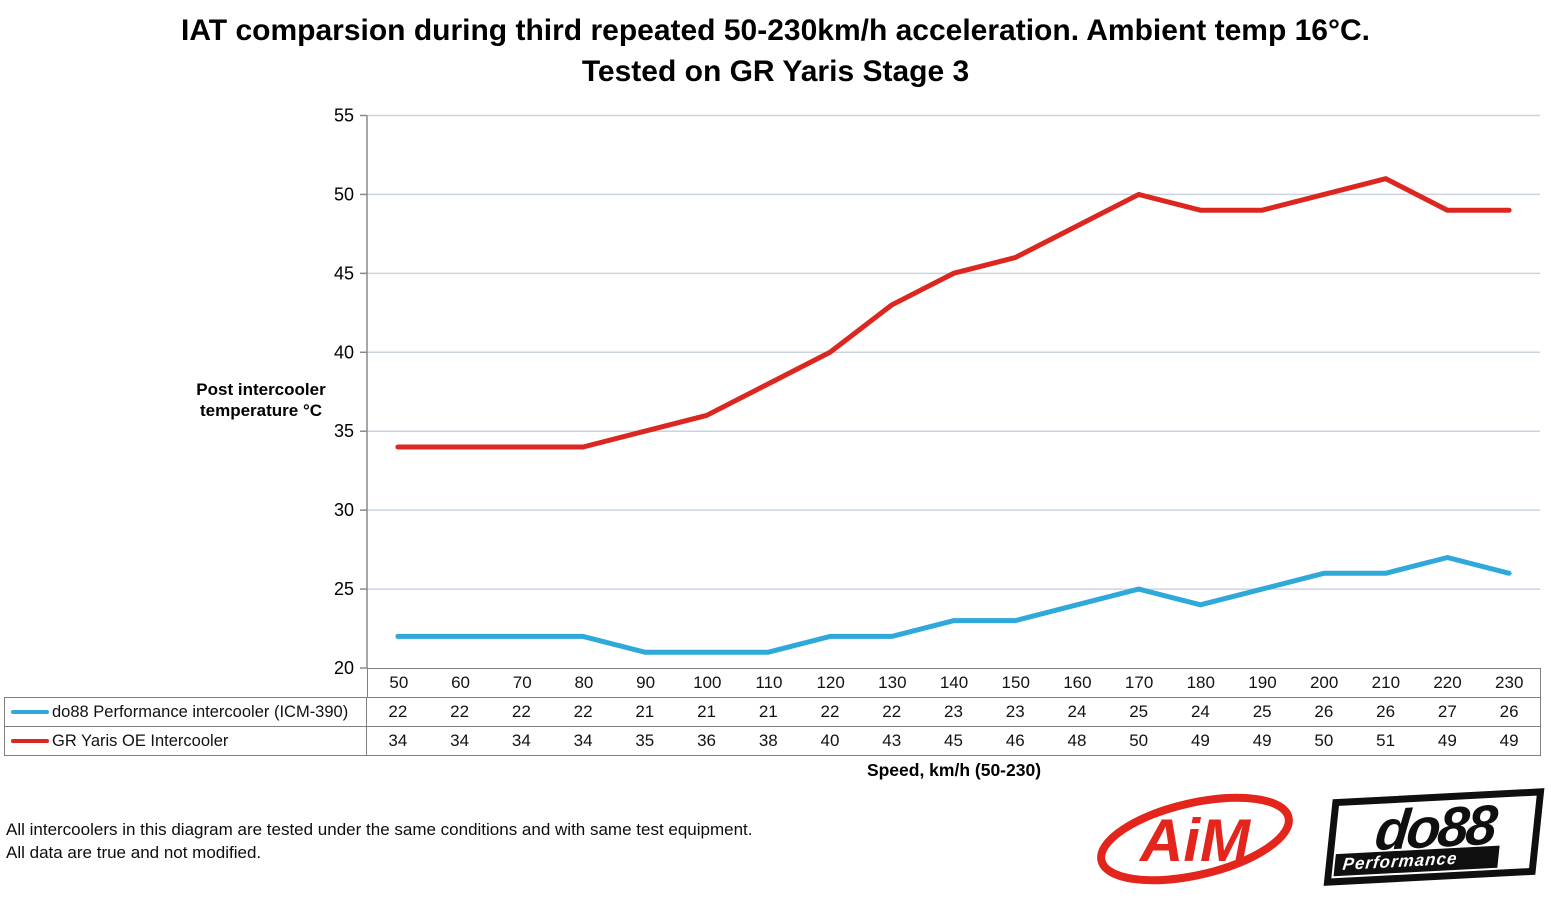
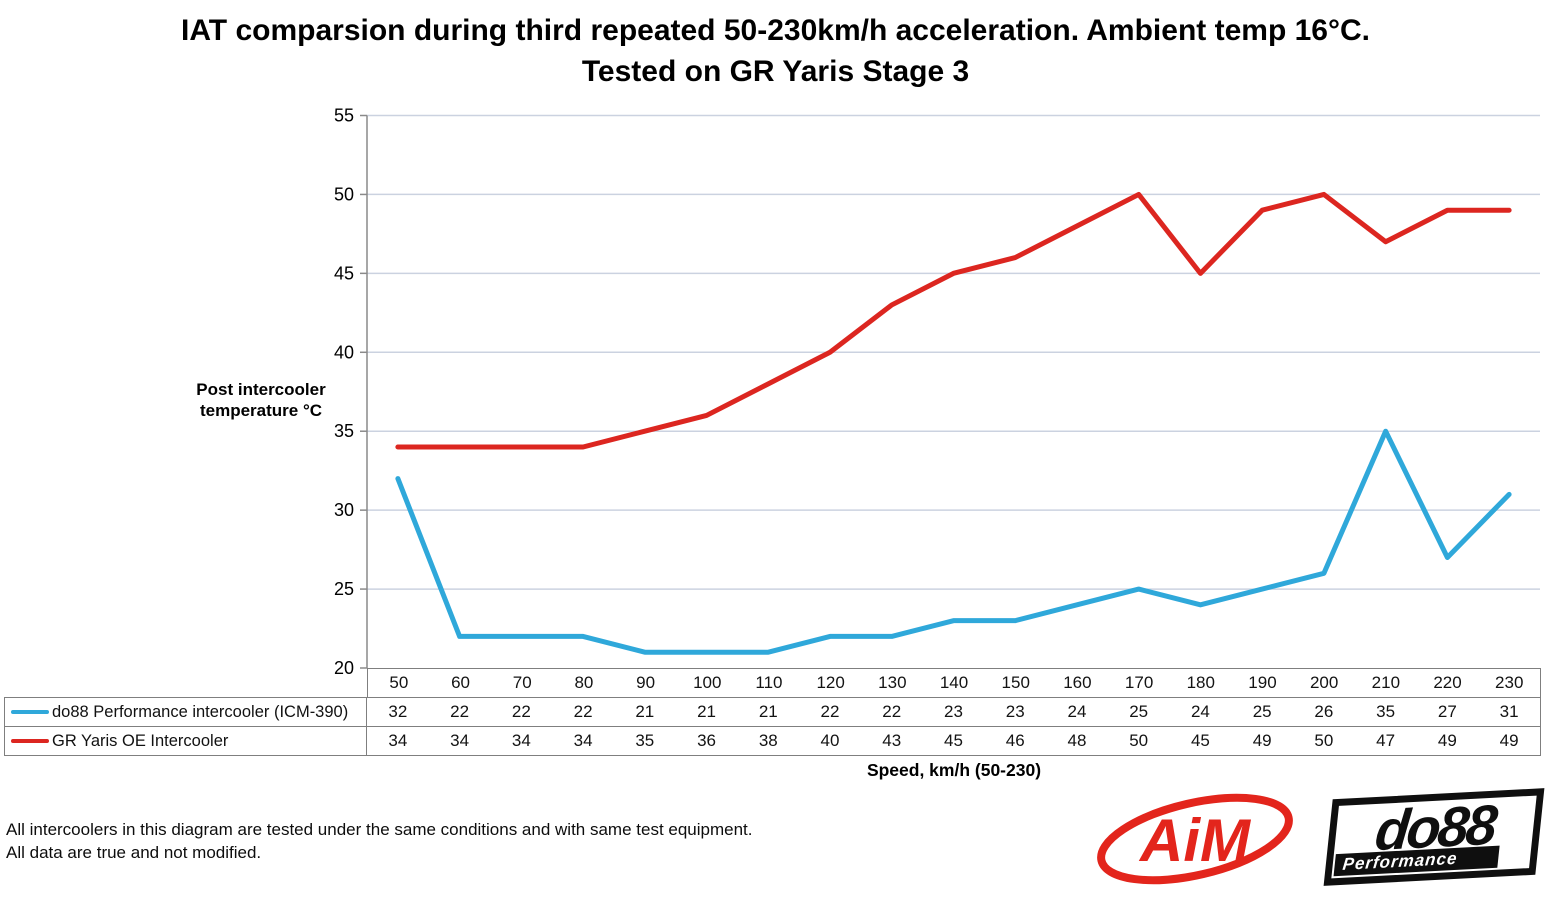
do88 Performance intercooler (ICM-390)/50: 22 -> 32
GR Yaris OE Intercooler/180: 49 -> 45
do88 Performance intercooler (ICM-390)/210: 26 -> 35
GR Yaris OE Intercooler/210: 51 -> 47
do88 Performance intercooler (ICM-390)/230: 26 -> 31
